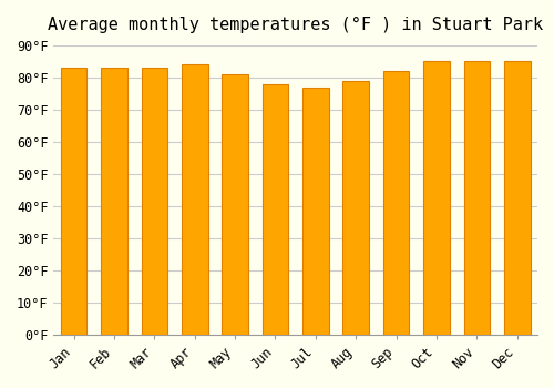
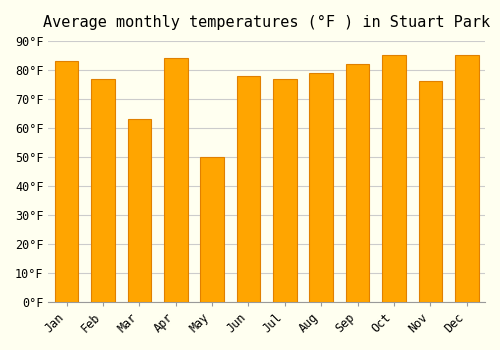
Feb: 83°F -> 77°F
Mar: 83°F -> 63°F
May: 81°F -> 50°F
Nov: 85°F -> 76°F
